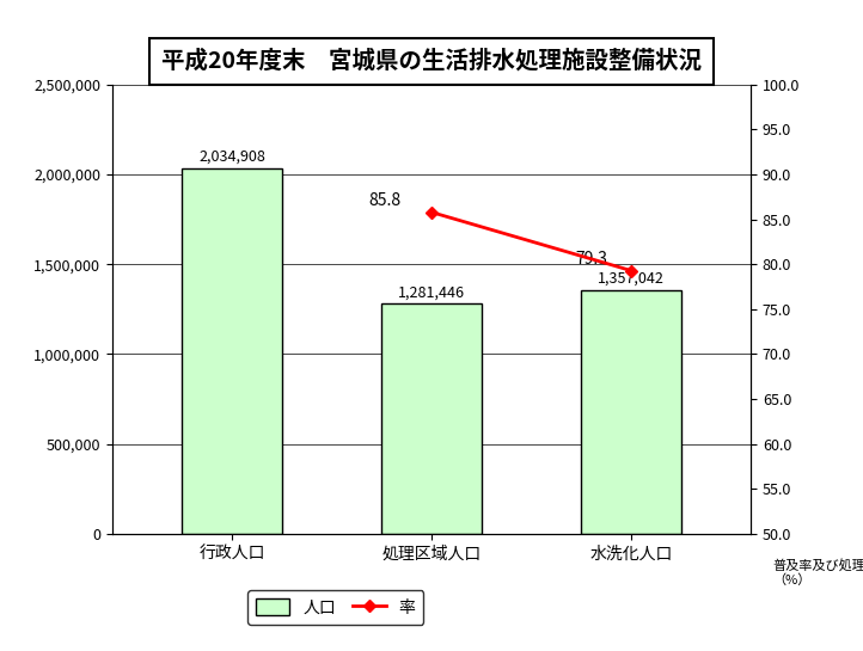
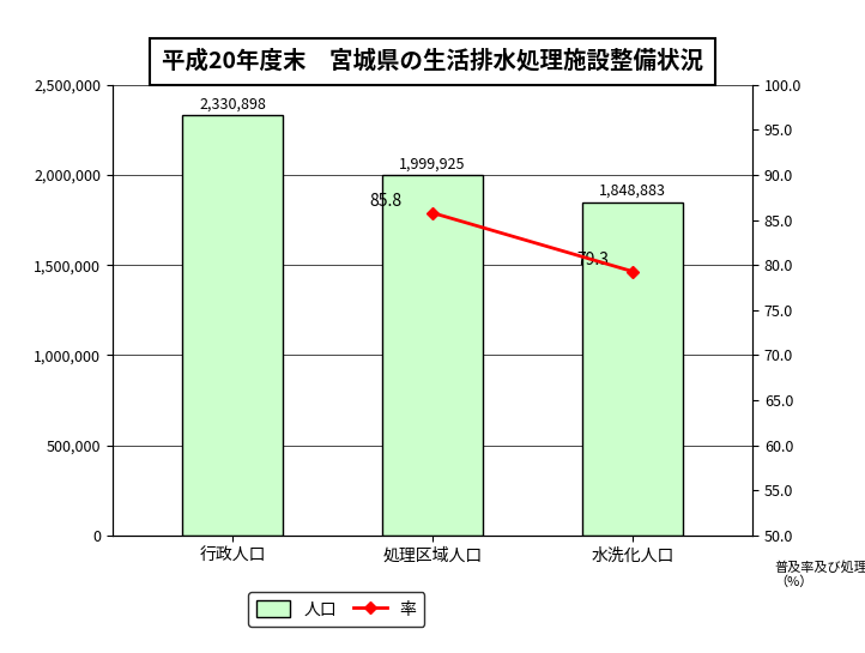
行政人口: 2,034,908 -> 2,330,898
処理区域人口: 1,281,446 -> 1,999,925
水洗化人口: 1,357,042 -> 1,848,883
